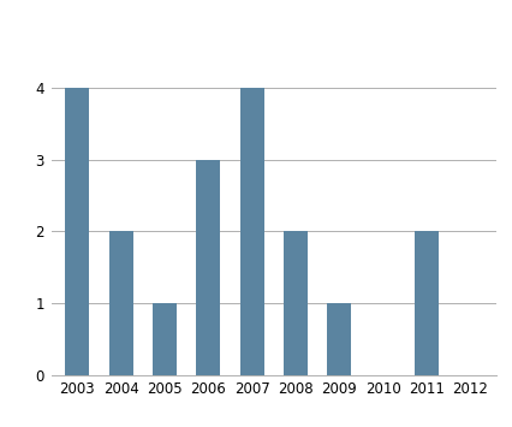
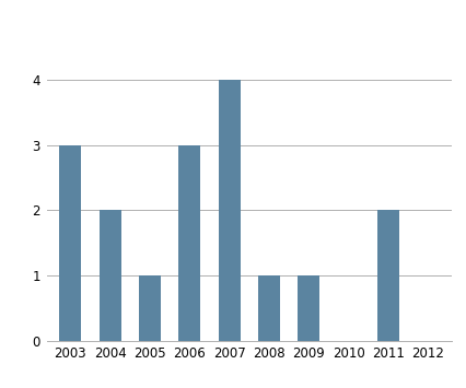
2003: 4 -> 3
2008: 2 -> 1
